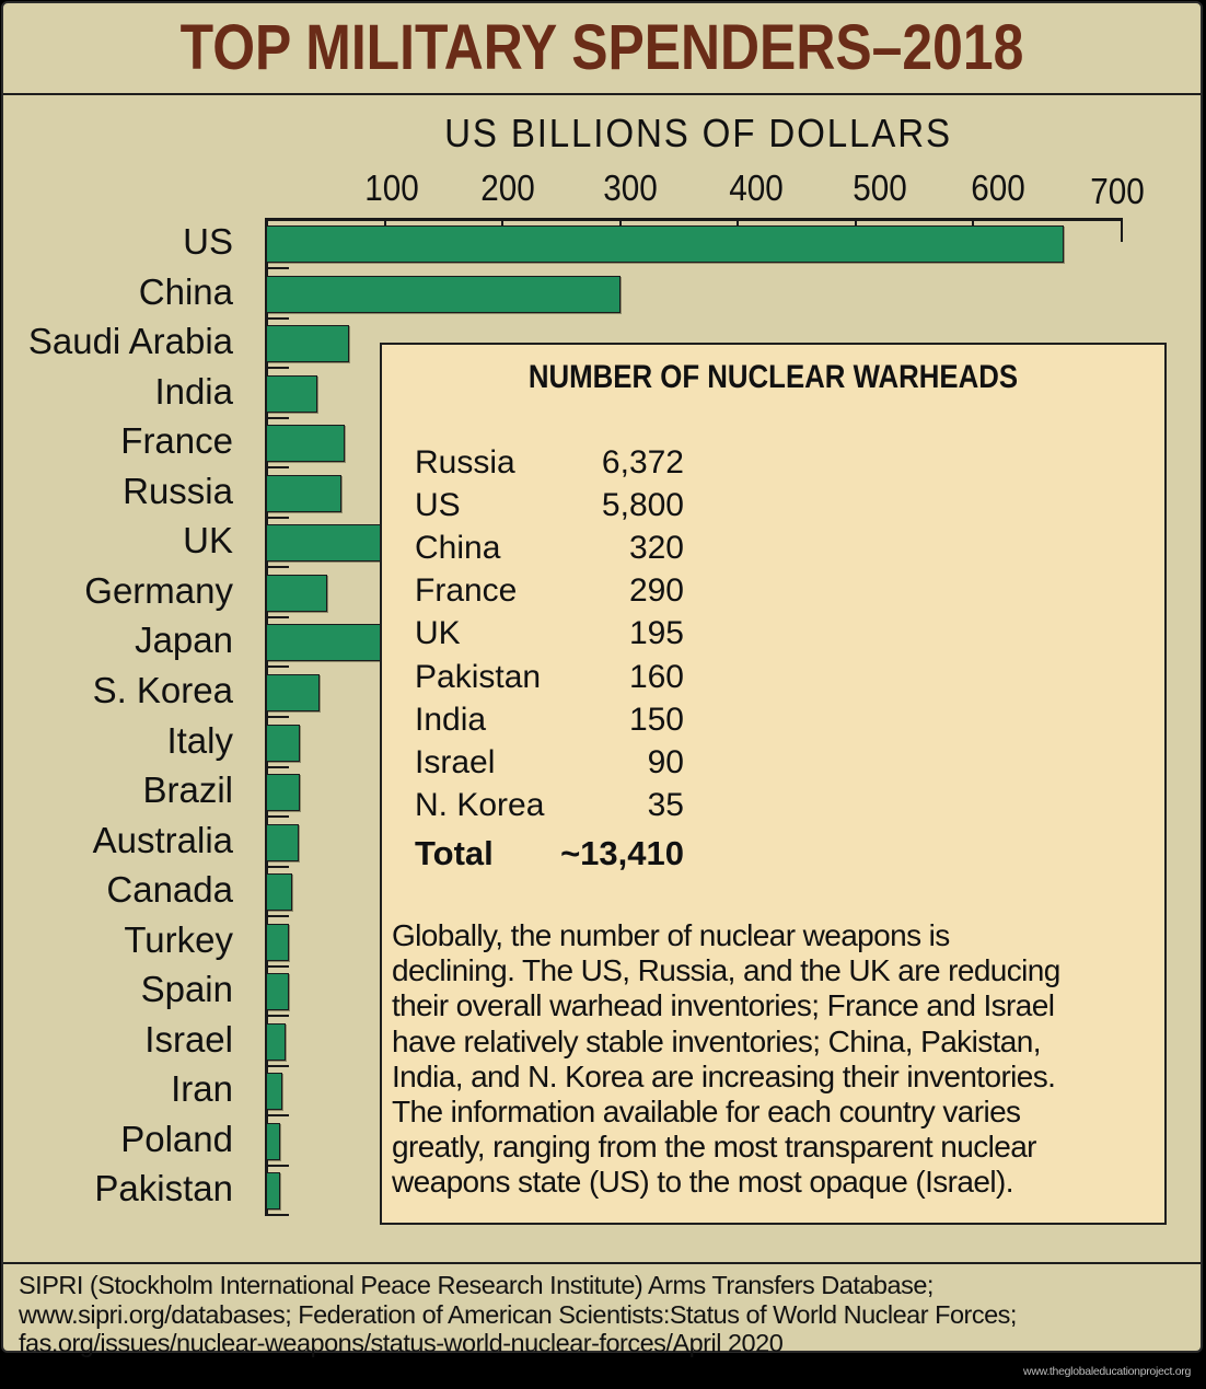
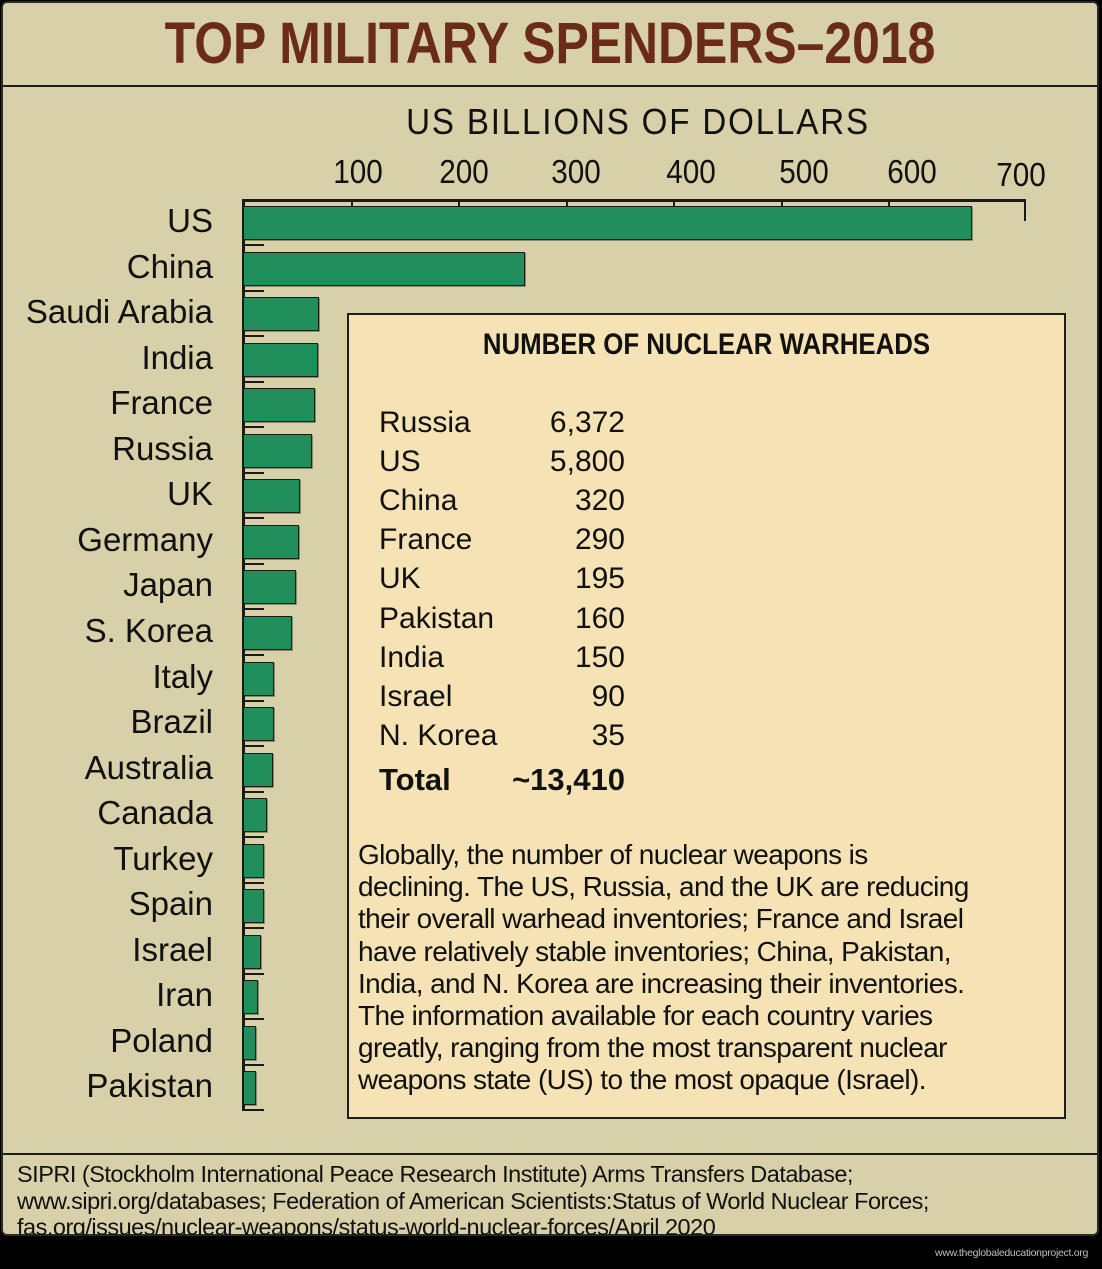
China: 300 -> 261
India: 43 -> 69
UK: 173 -> 52
Japan: 161 -> 48
